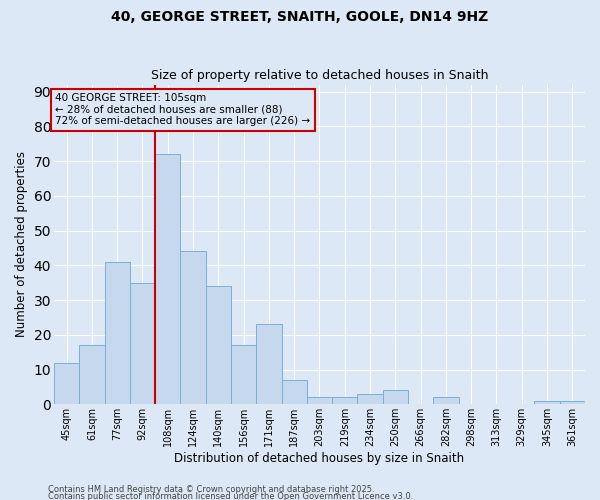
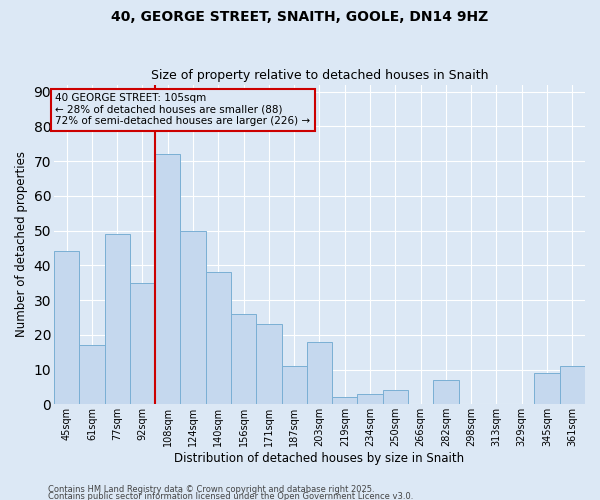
45sqm: 12 -> 44
77sqm: 41 -> 49
124sqm: 44 -> 50
140sqm: 34 -> 38
156sqm: 17 -> 26
187sqm: 7 -> 11
203sqm: 2 -> 18
282sqm: 2 -> 7
345sqm: 1 -> 9
361sqm: 1 -> 11
